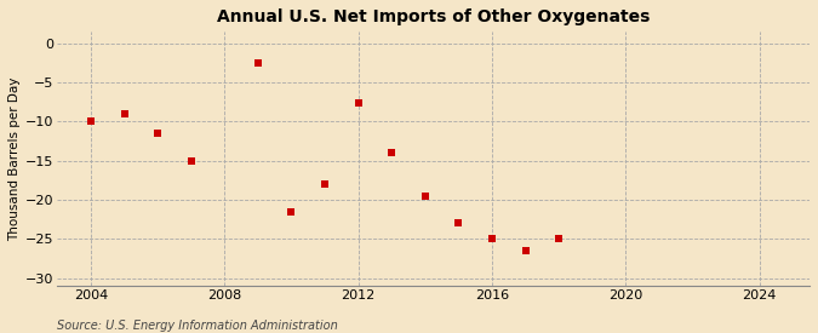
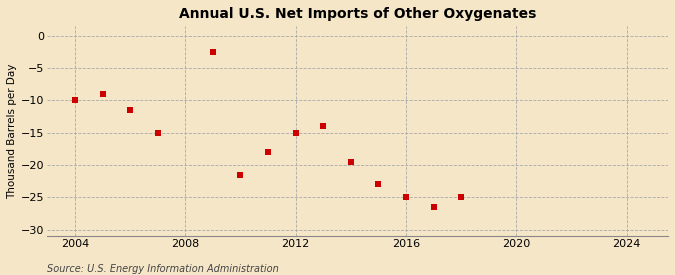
2012: -7.6 -> -15.0
